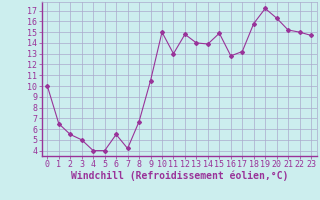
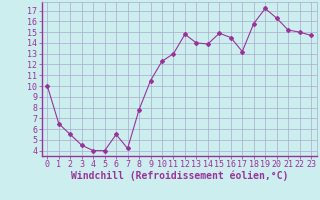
3: 5.0 -> 4.5
8: 6.7 -> 7.8
10: 15.0 -> 12.3
16: 12.8 -> 14.5
